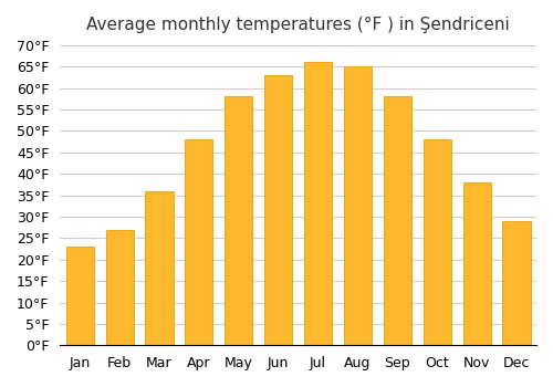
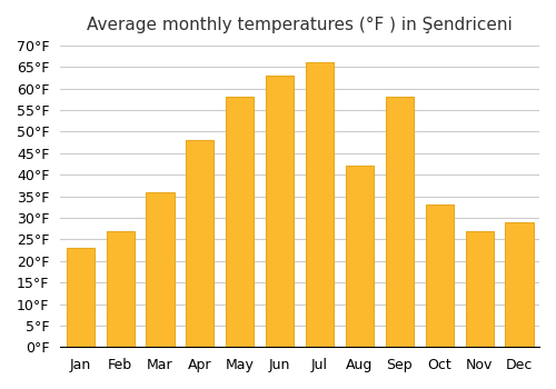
Aug: 65°F -> 42°F
Oct: 48°F -> 33°F
Nov: 38°F -> 27°F
